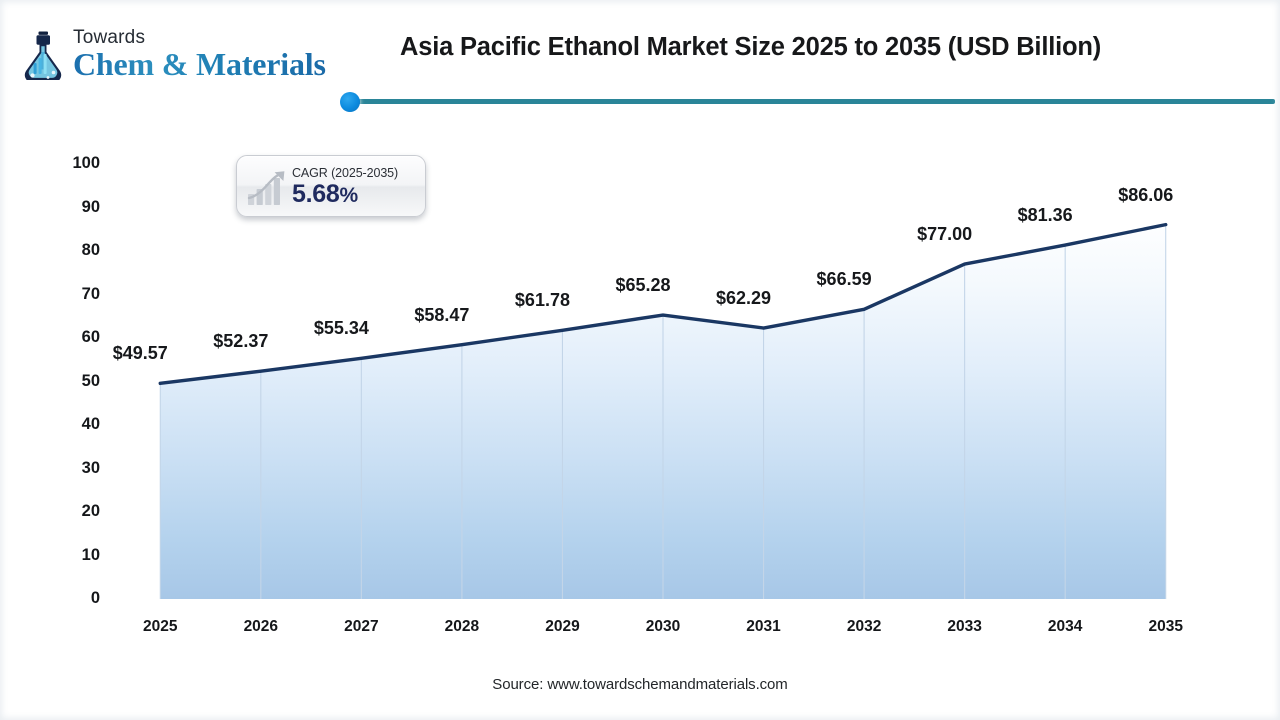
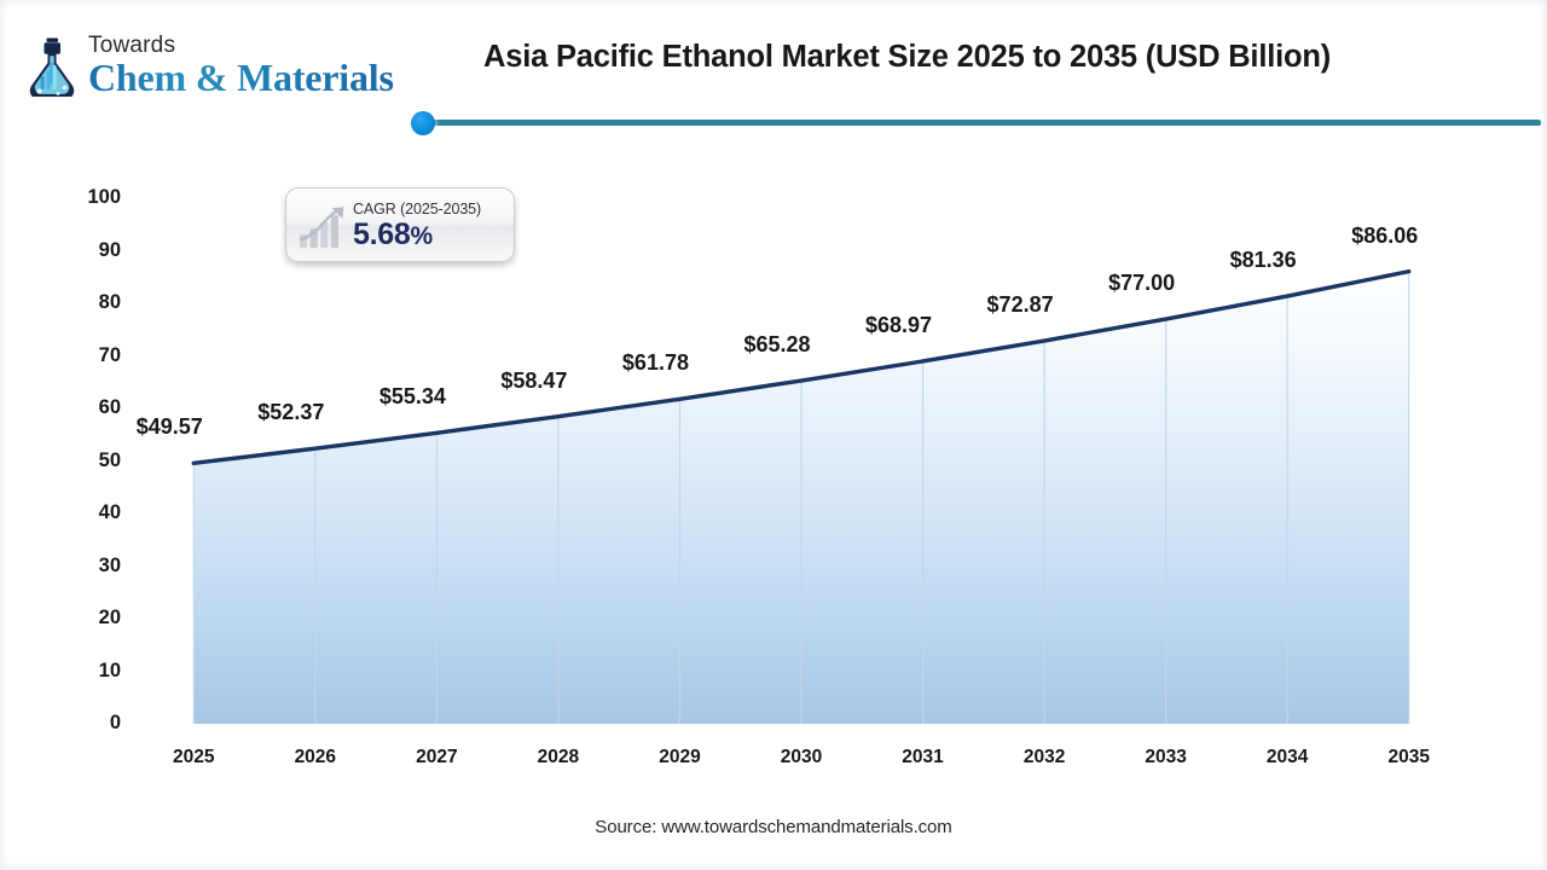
2031: $62.29 -> $68.97
2032: $66.59 -> $72.87
